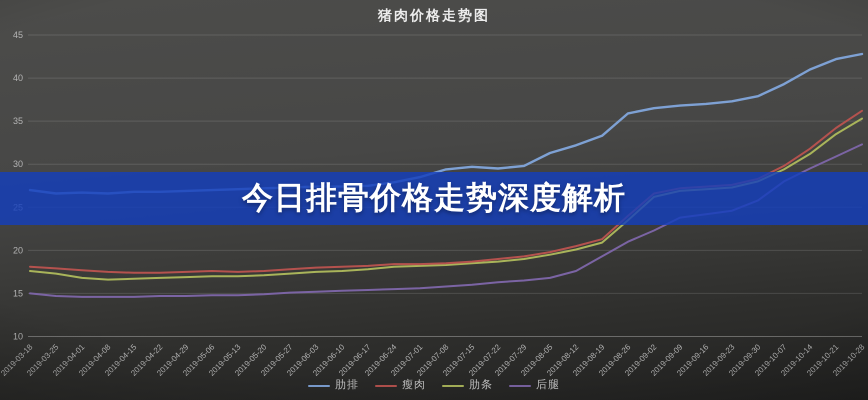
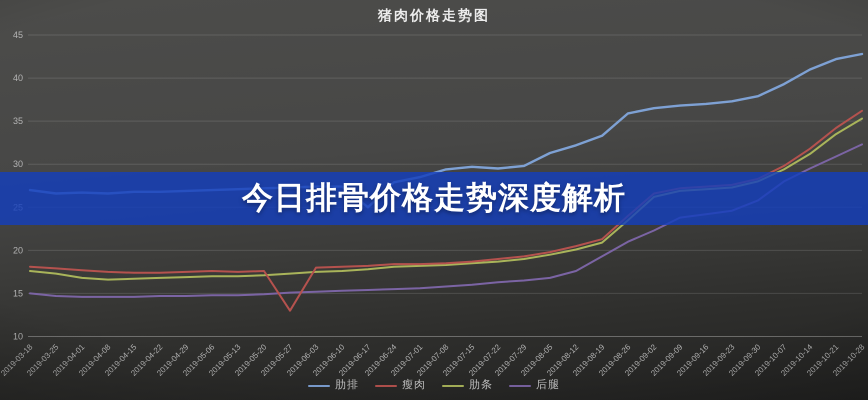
瘦肉/2019-05-27: 18 -> 13
肋排/2019-06-17: 28 -> 25
